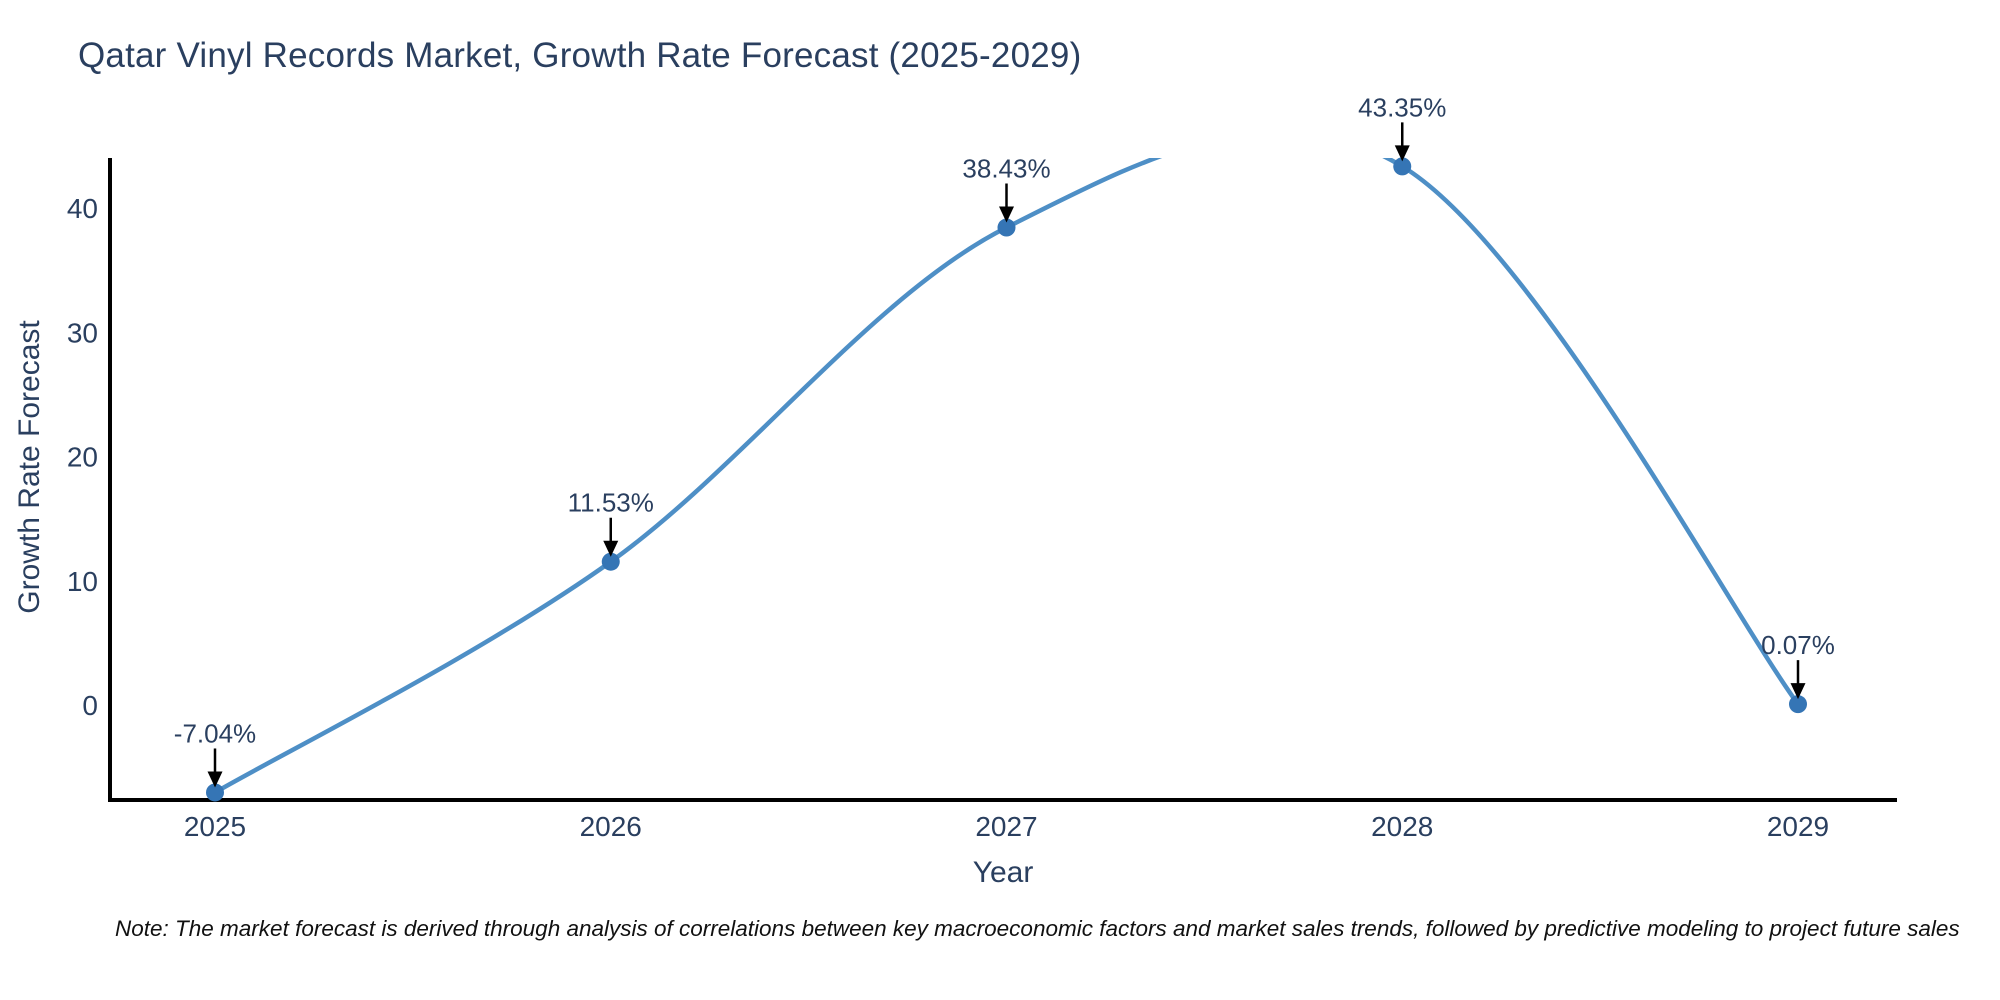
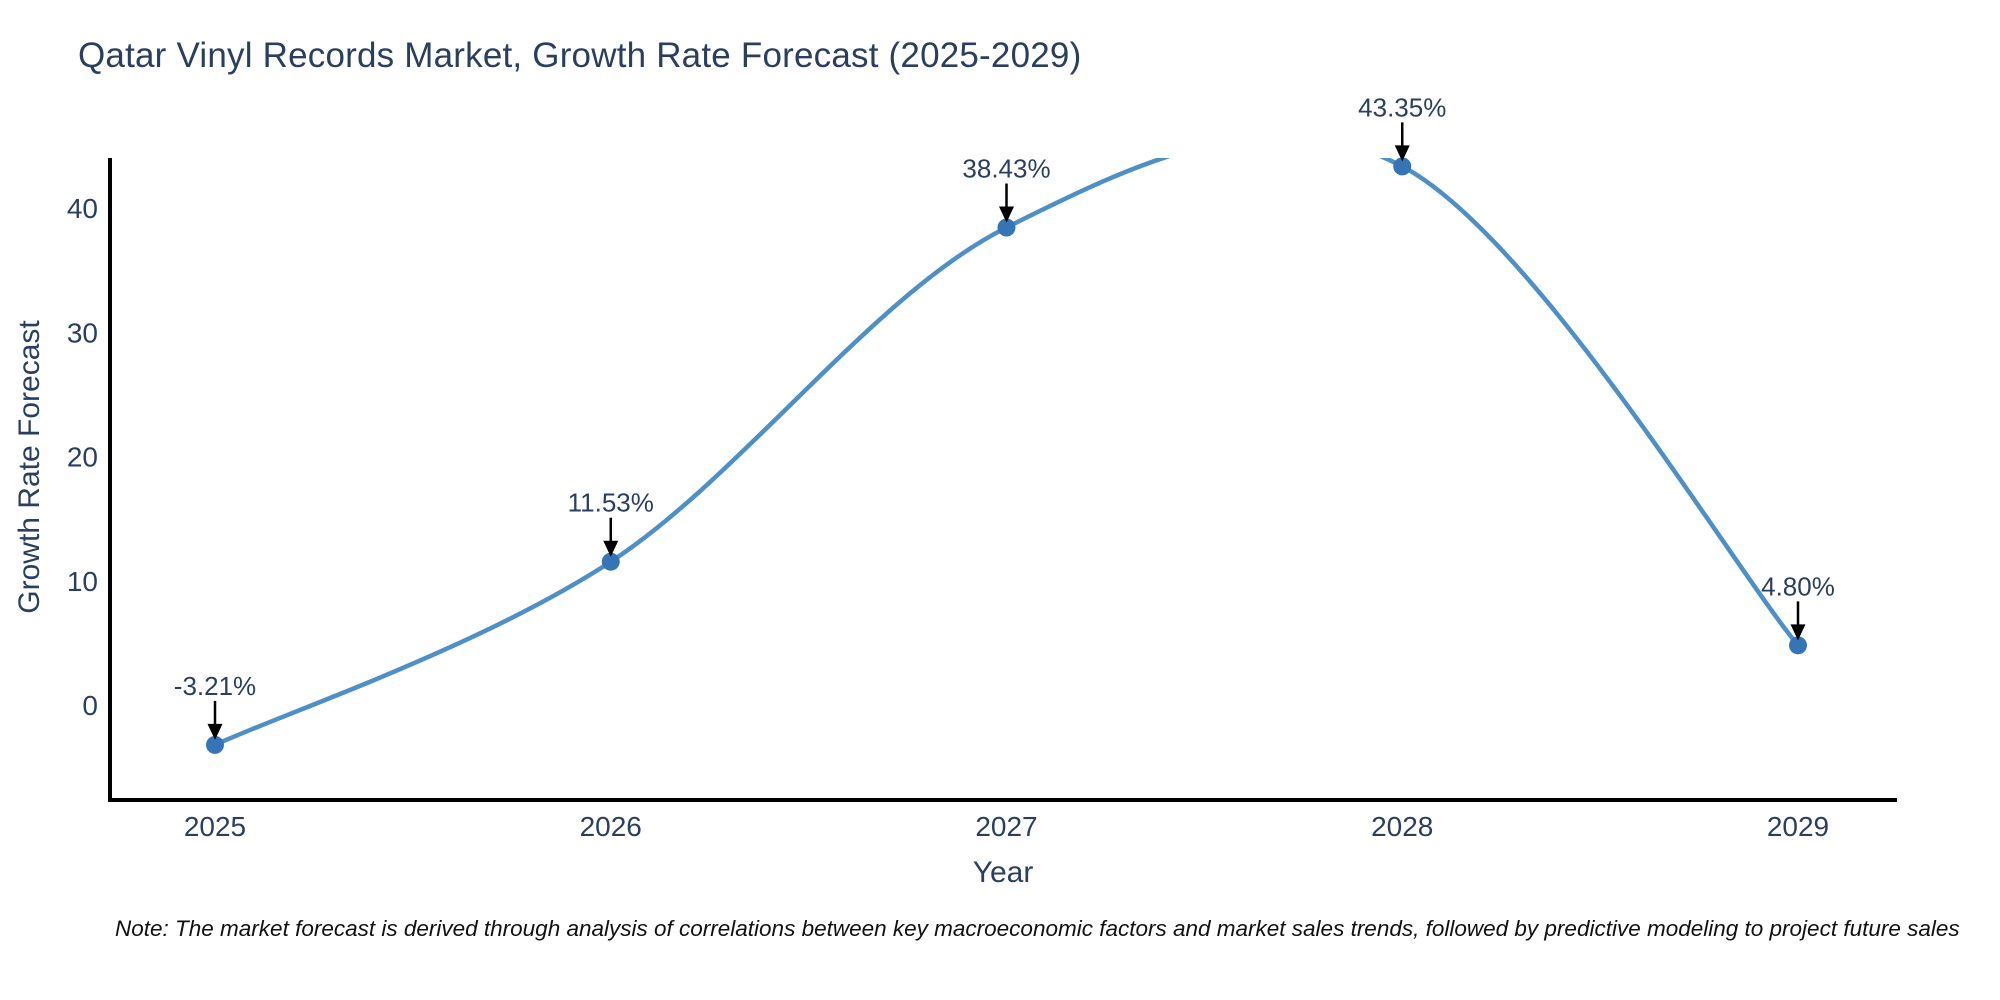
2025: -7.04% -> -3.21%
2029: 0.07% -> 4.80%
